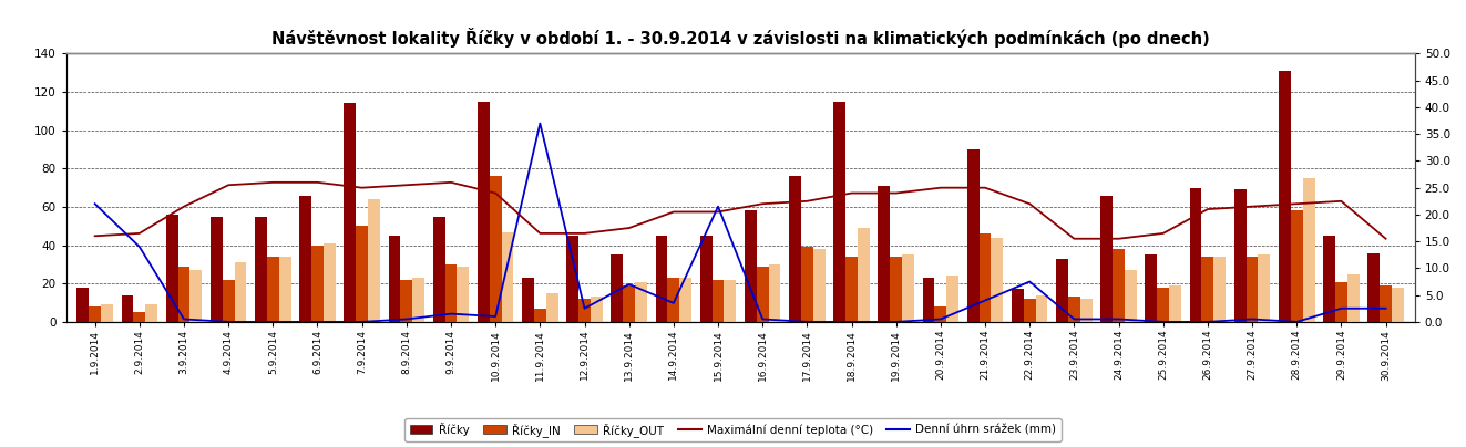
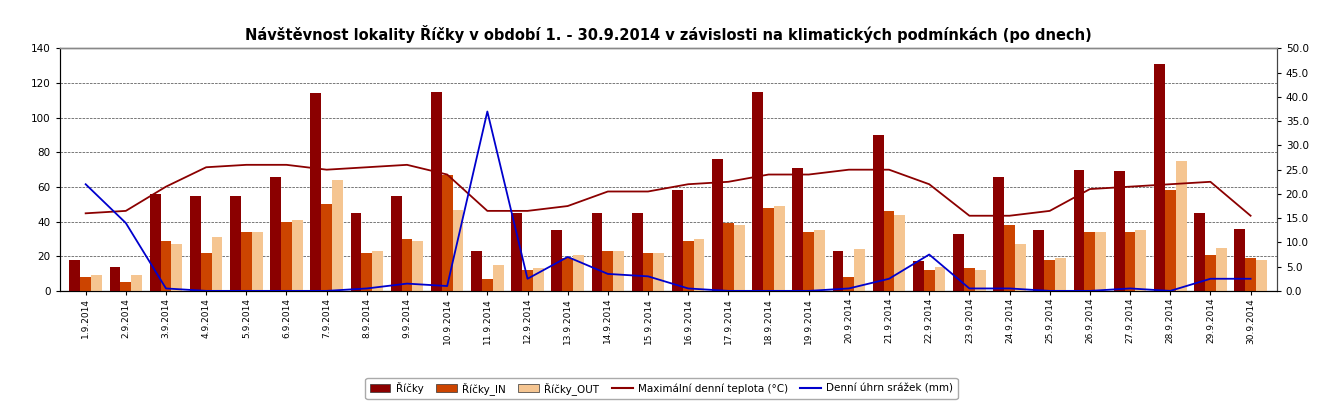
Říčky_IN/10.9.2014: 76 -> 67
Denní úhrn srážek (mm)/15.9.2014: 21.5 -> 3.0
Říčky_IN/18.9.2014: 34 -> 48
Denní úhrn srážek (mm)/21.9.2014: 4.0 -> 2.5
